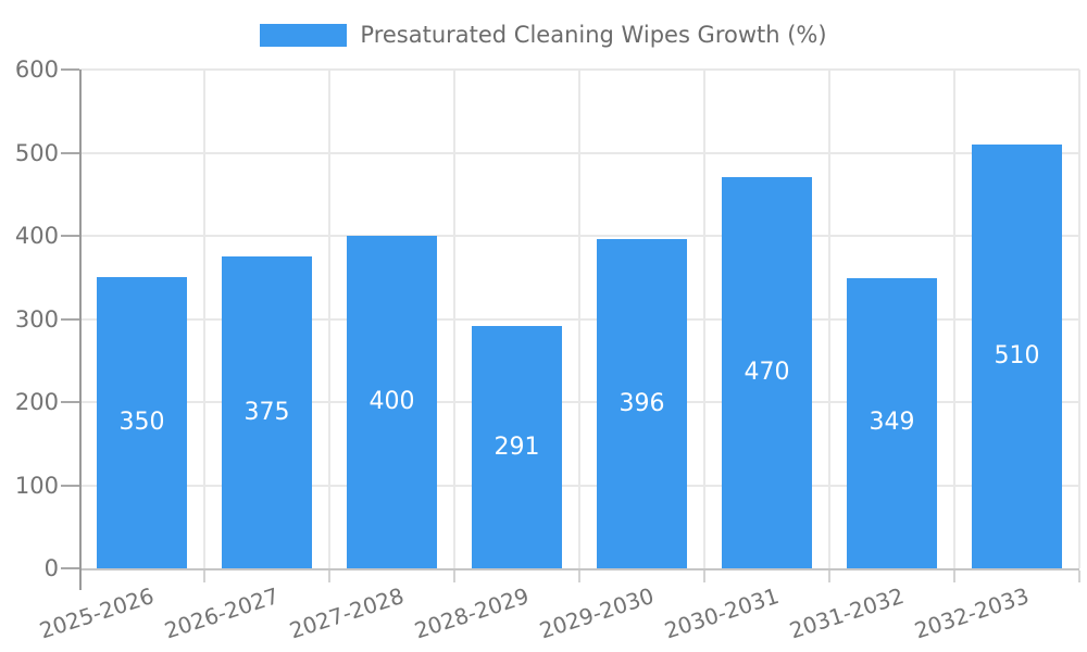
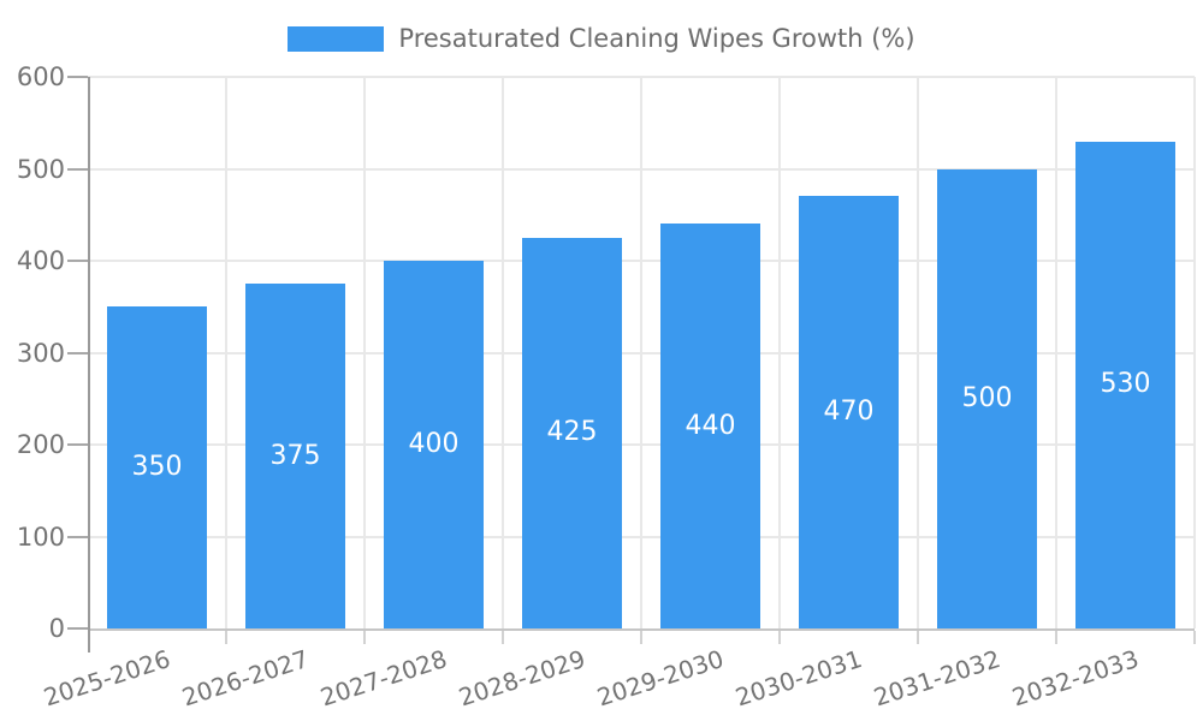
2028-2029: 291 -> 425
2029-2030: 396 -> 440
2031-2032: 349 -> 500
2032-2033: 510 -> 530
